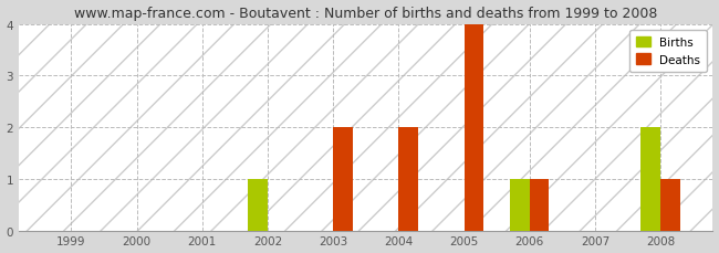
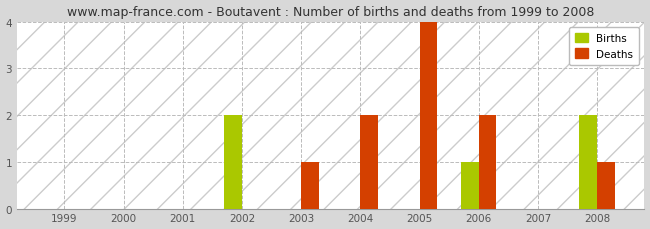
Births/2002: 1 -> 2
Deaths/2003: 2 -> 1
Deaths/2006: 1 -> 2
